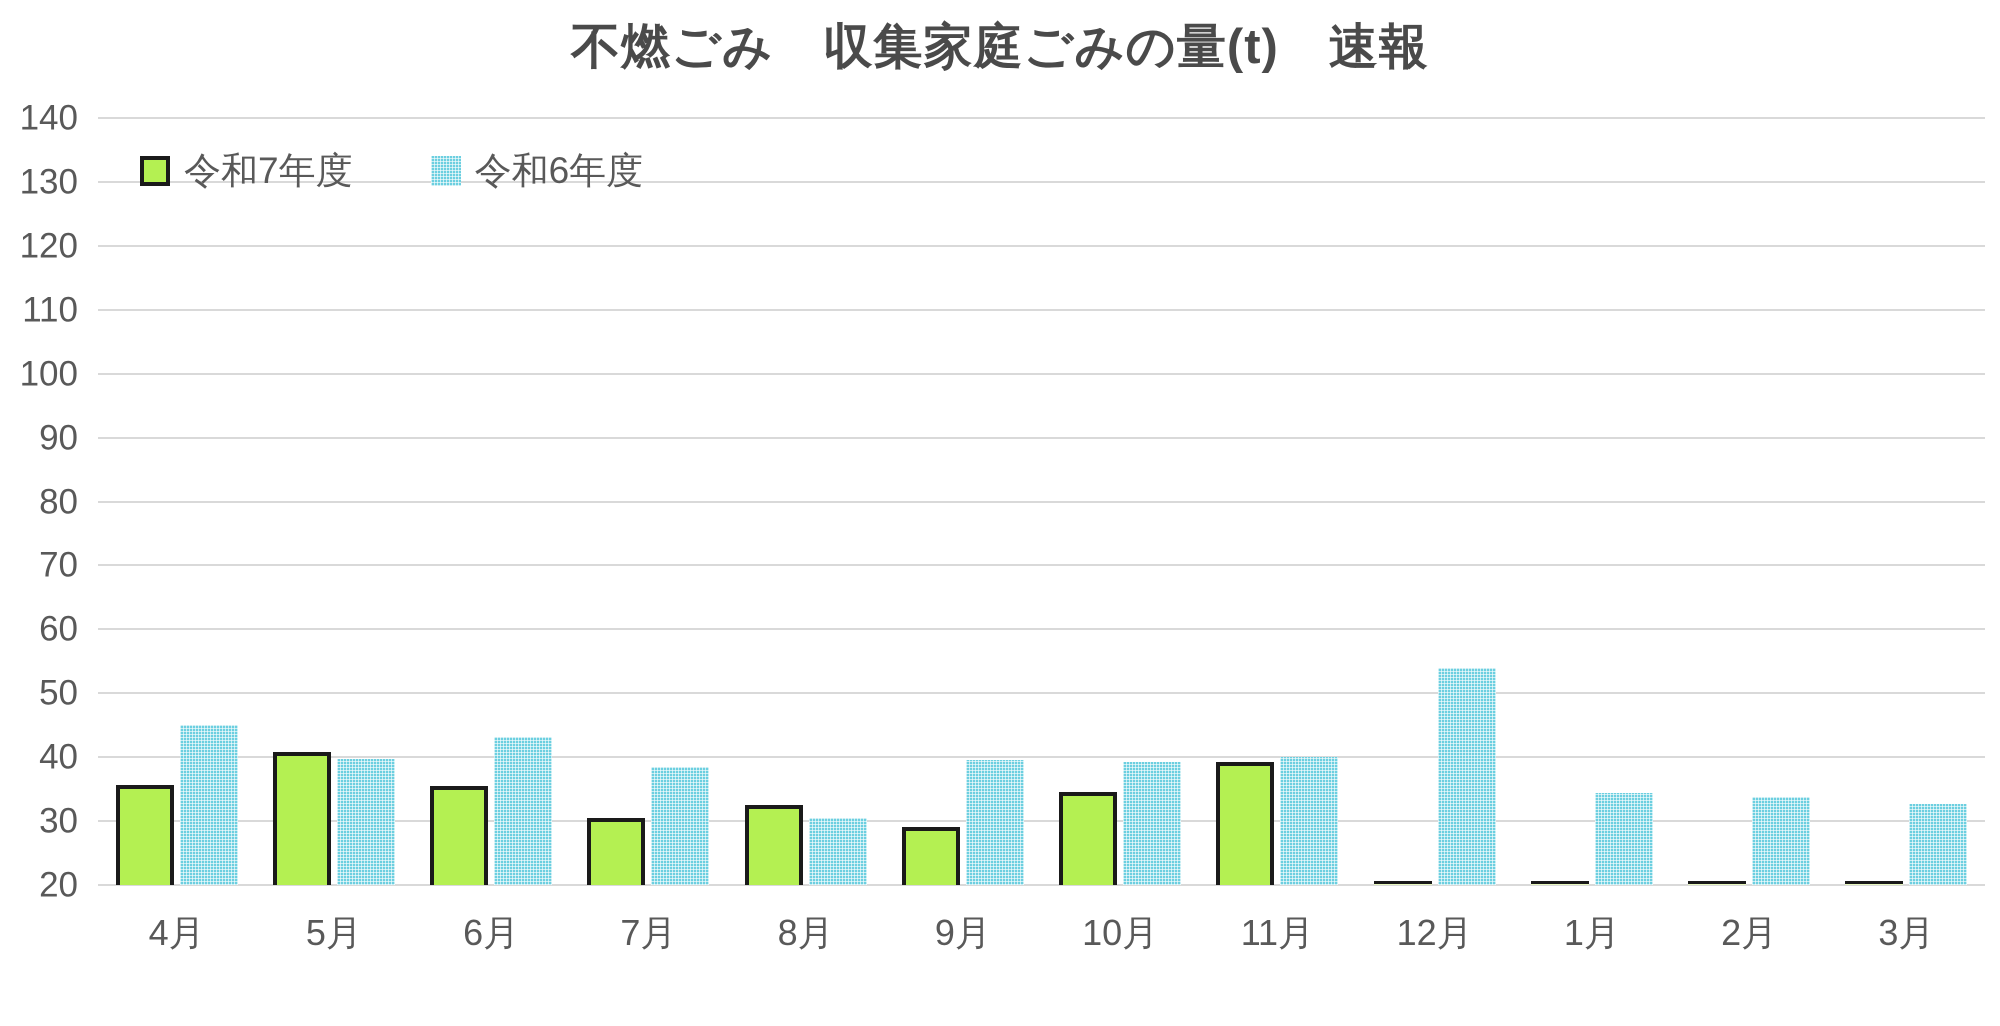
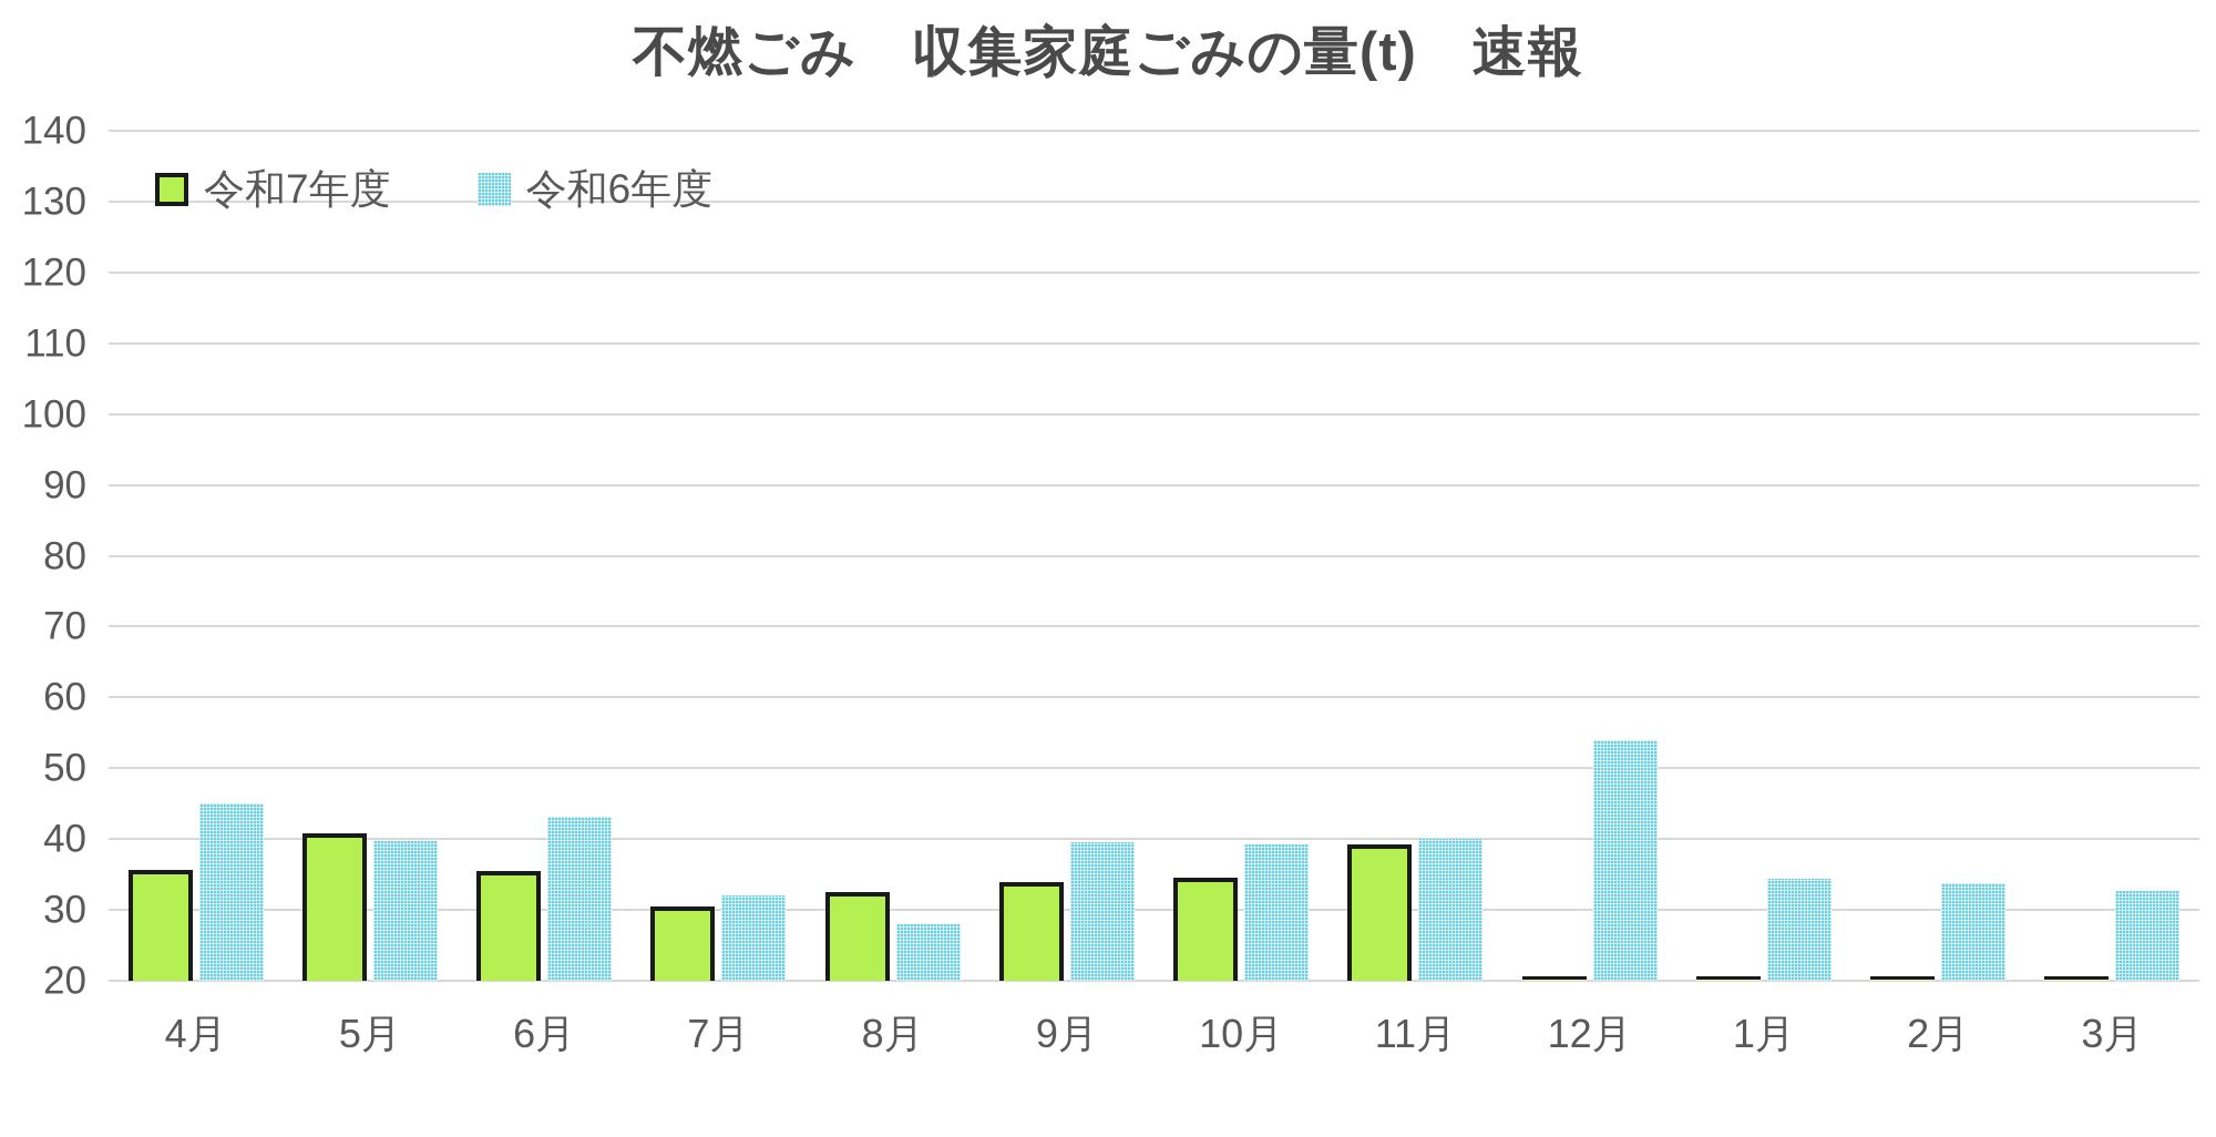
令和6年度/7月: 38 -> 32
令和6年度/8月: 30 -> 28
令和7年度/9月: 29 -> 34
